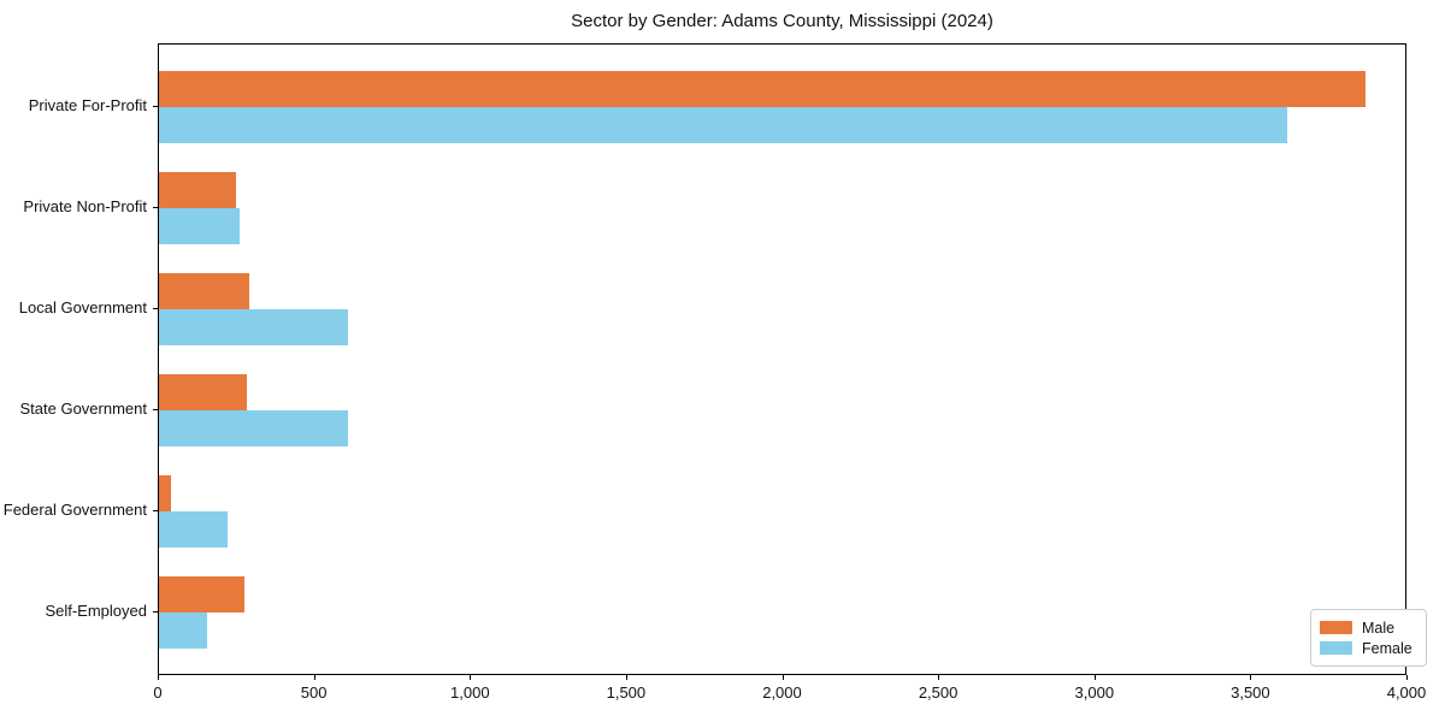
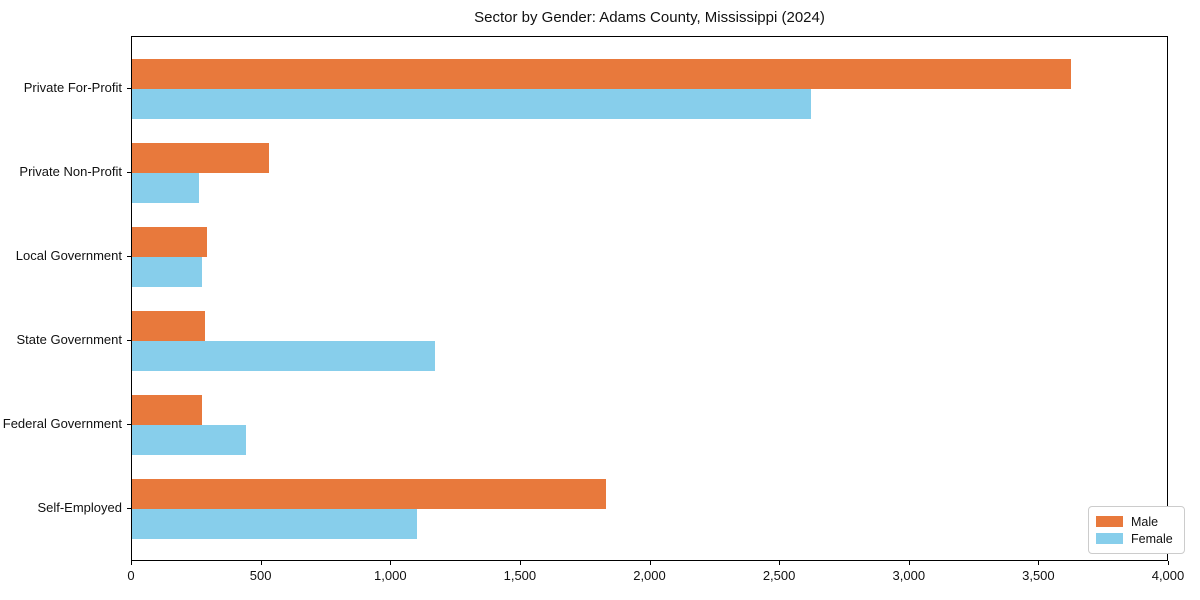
Male/Private For-Profit: 3860 -> 3620
Female/Private For-Profit: 3620 -> 2620
Male/Private Non-Profit: 240 -> 530
Female/Local Government: 600 -> 270
Female/State Government: 600 -> 1170
Male/Federal Government: 40 -> 270
Female/Federal Government: 220 -> 440
Male/Self-Employed: 270 -> 1830
Female/Self-Employed: 160 -> 1100
